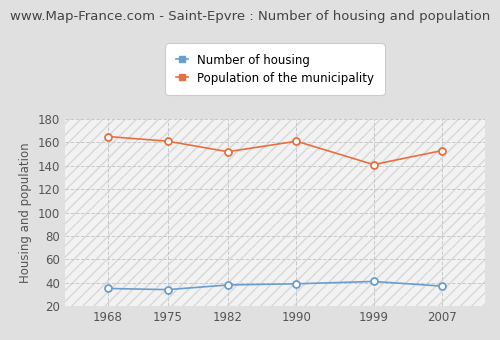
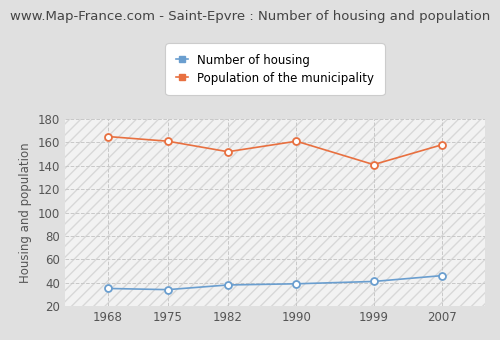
Number of housing/2007: 37 -> 46
Population of the municipality/2007: 153 -> 158
